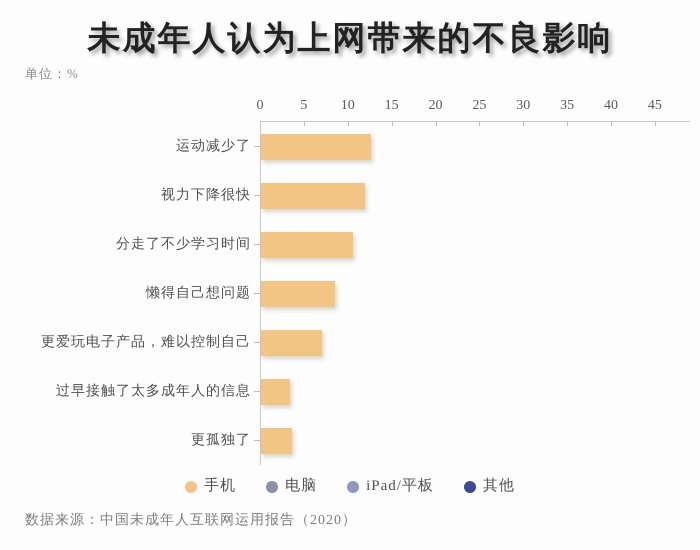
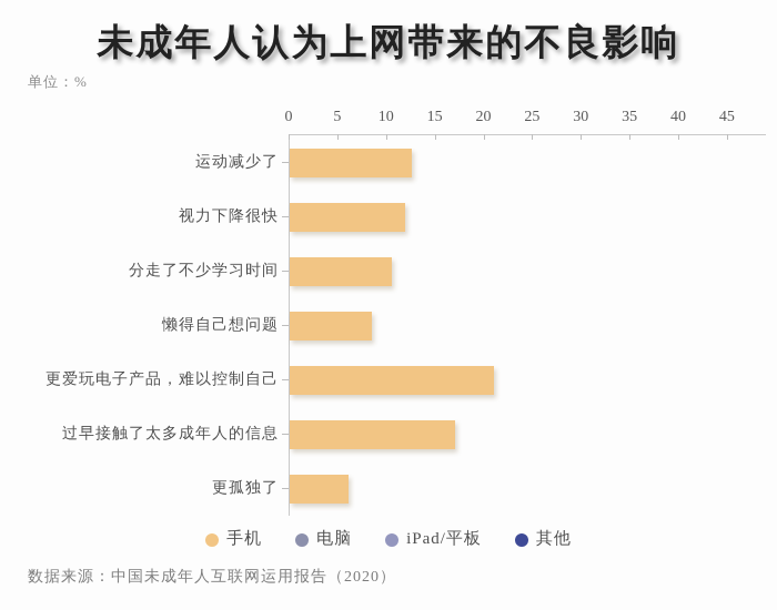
更爱玩电子产品，难以控制自己: 7 -> 21
过早接触了太多成年人的信息: 3 -> 17
更孤独了: 4 -> 6
